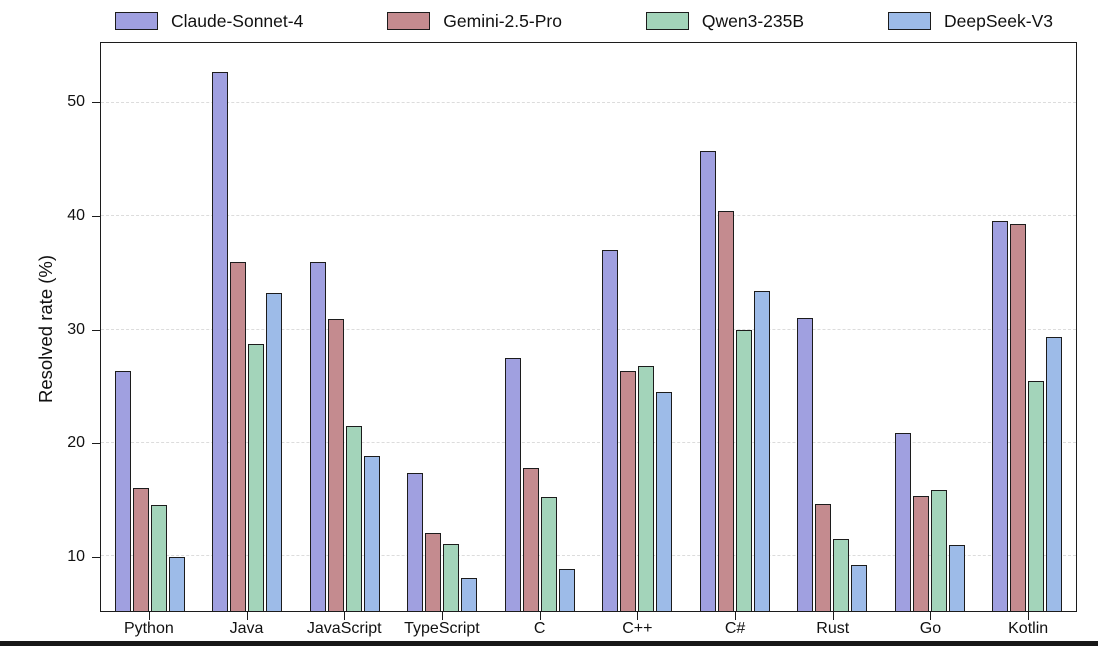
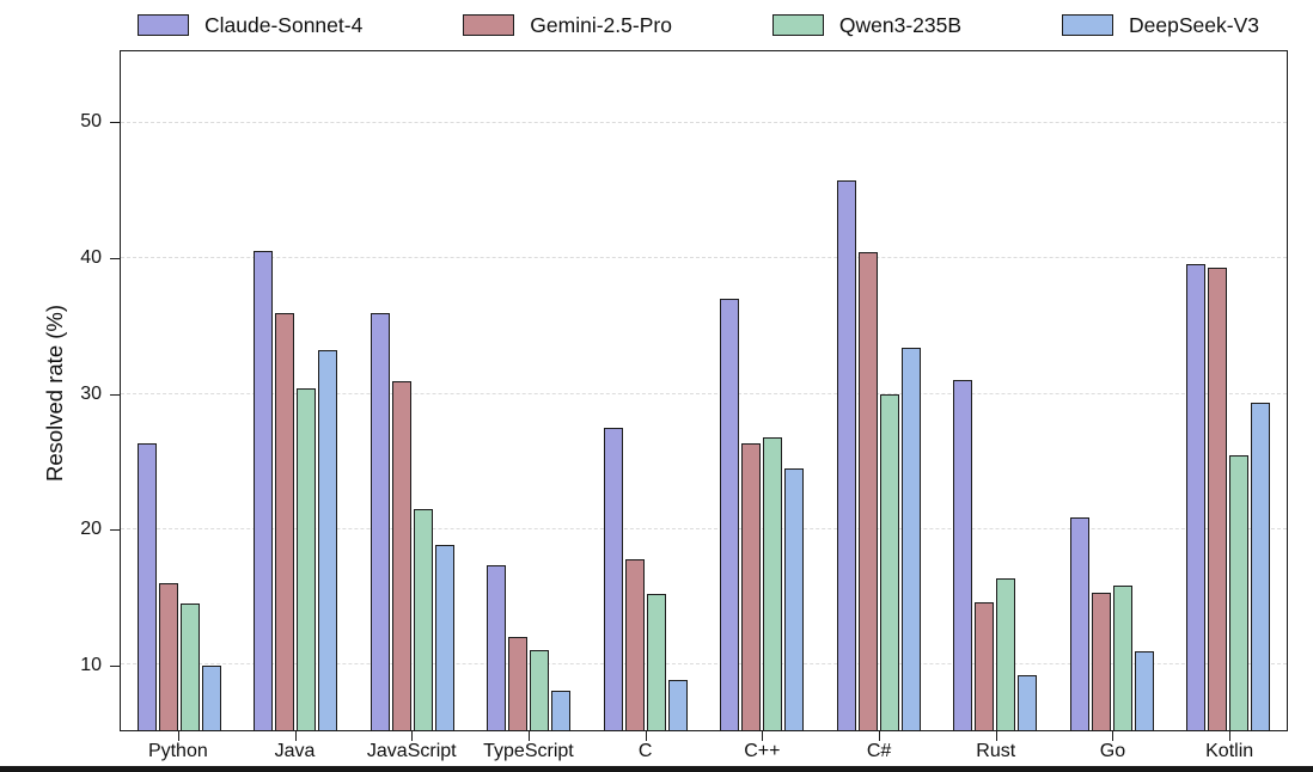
Claude-Sonnet-4/Java: 52.7 -> 40.6
Qwen3-235B/Java: 28.7 -> 30.4
Qwen3-235B/Rust: 11.5 -> 16.4
